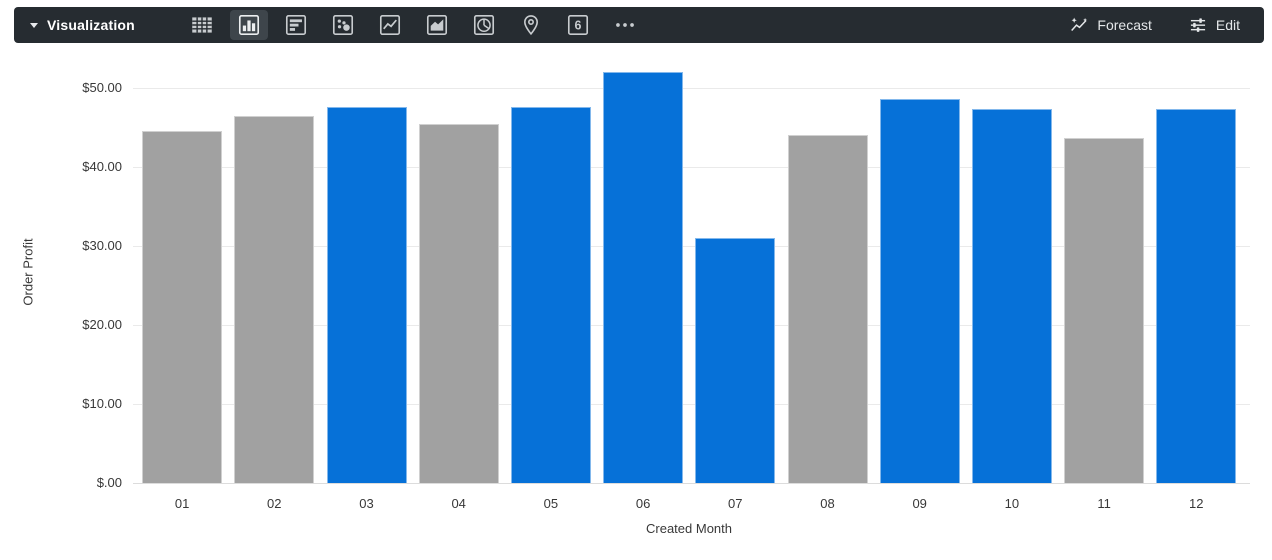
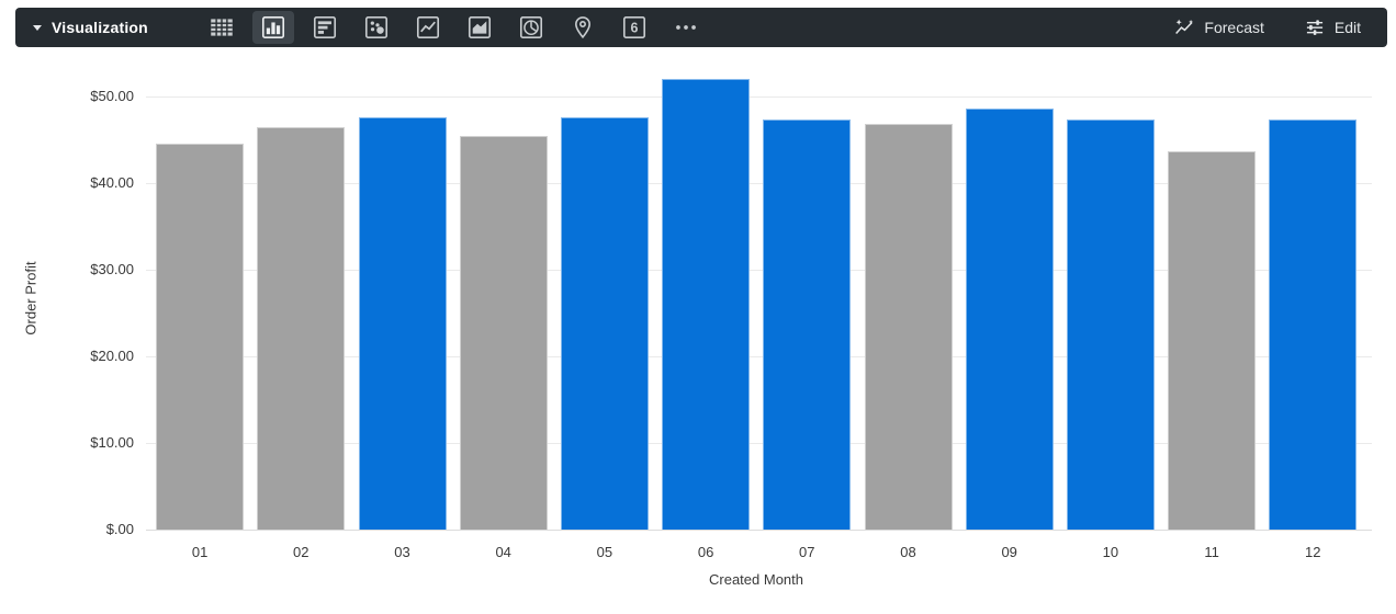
07: $31 -> $47
08: $44 -> $47
